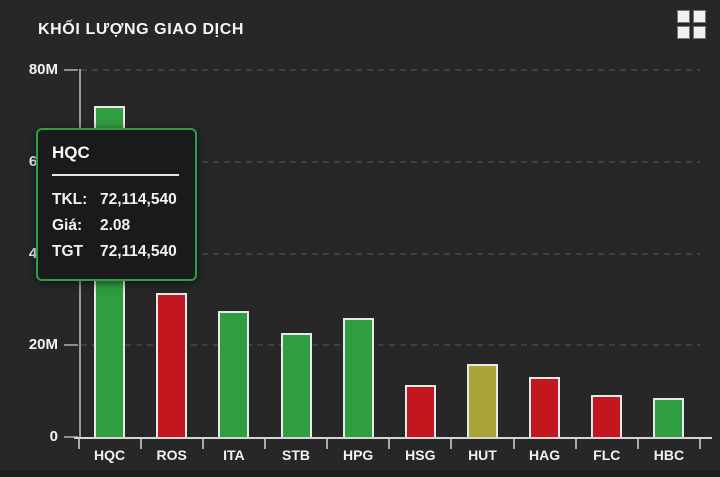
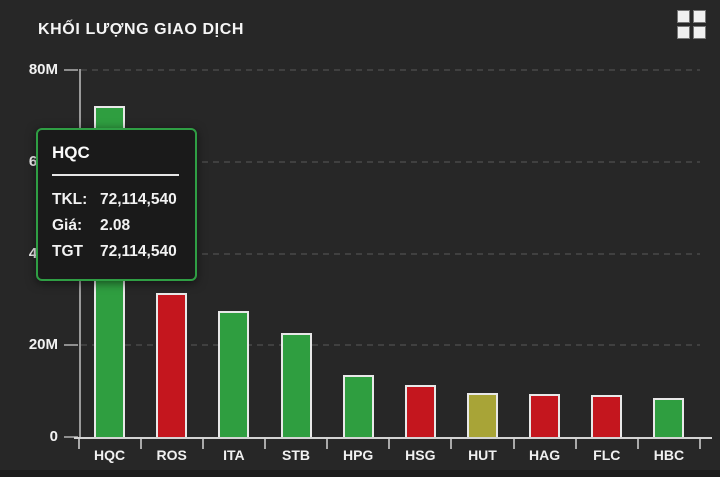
HPG: 26M -> 14M
HUT: 16M -> 10M
HAG: 13M -> 9M
